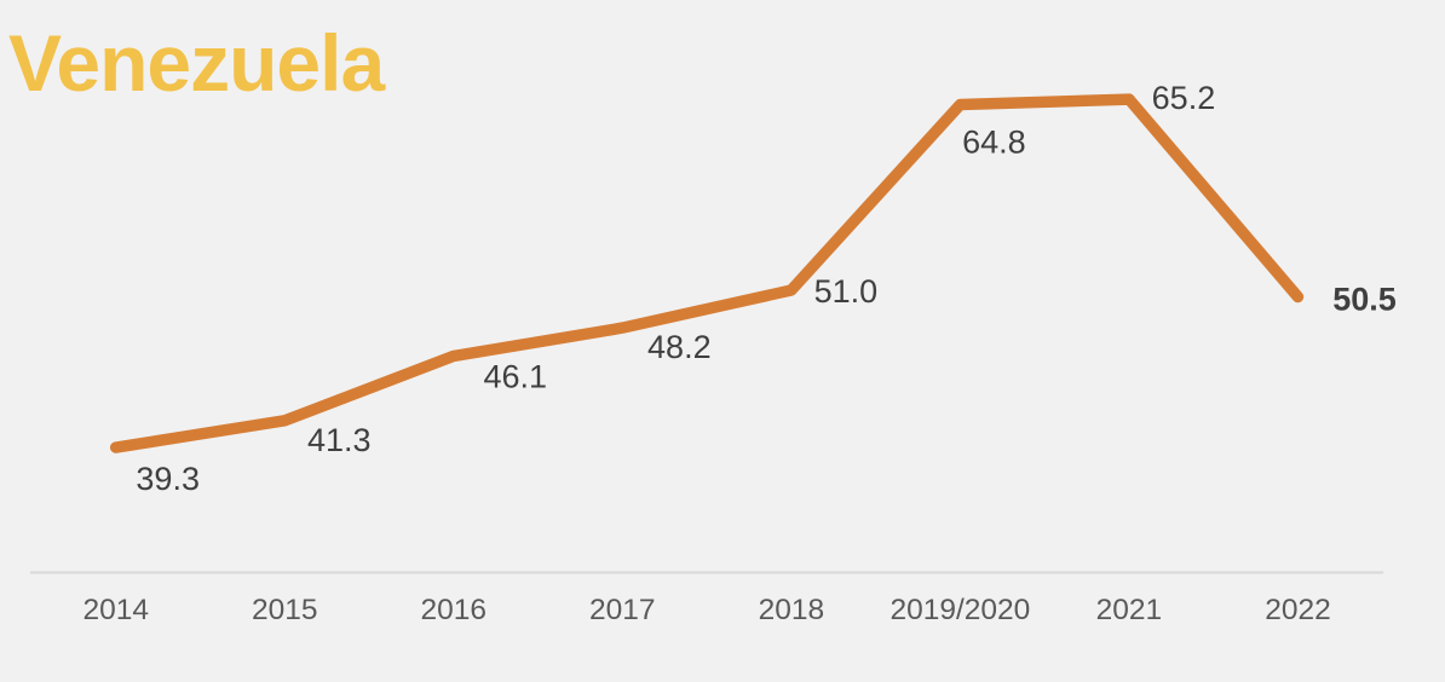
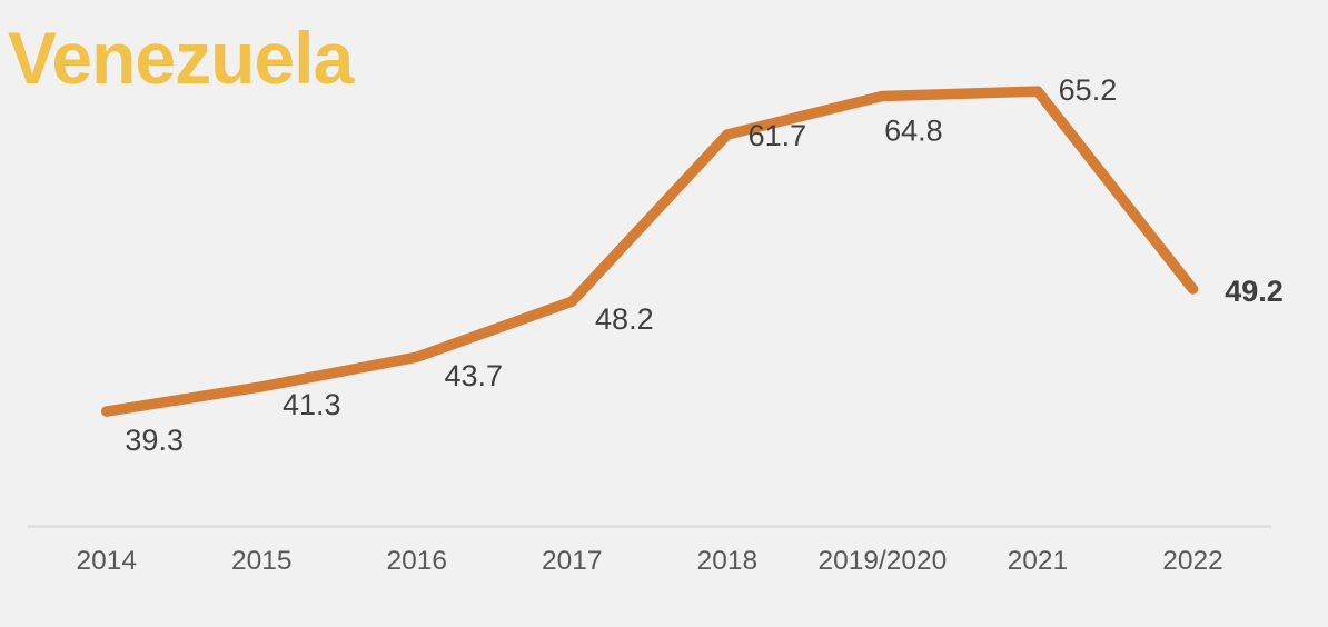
2016: 46.1 -> 43.7
2018: 51.0 -> 61.7
2022: 50.5 -> 49.2
